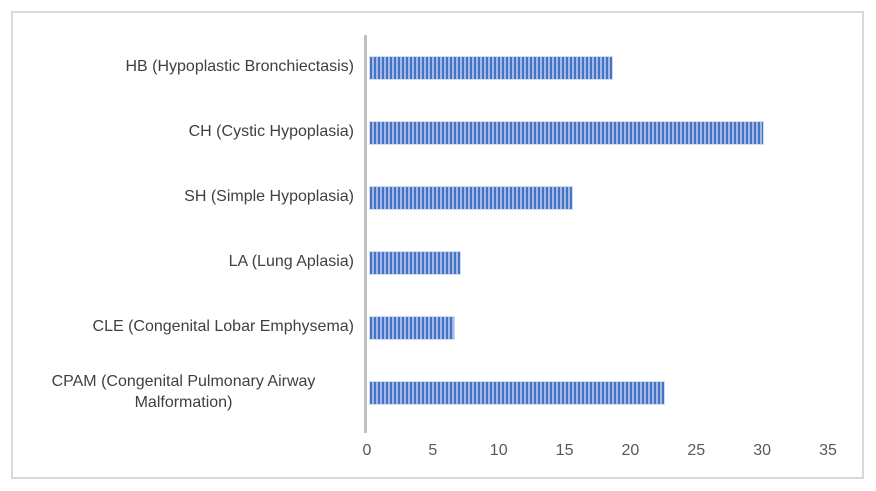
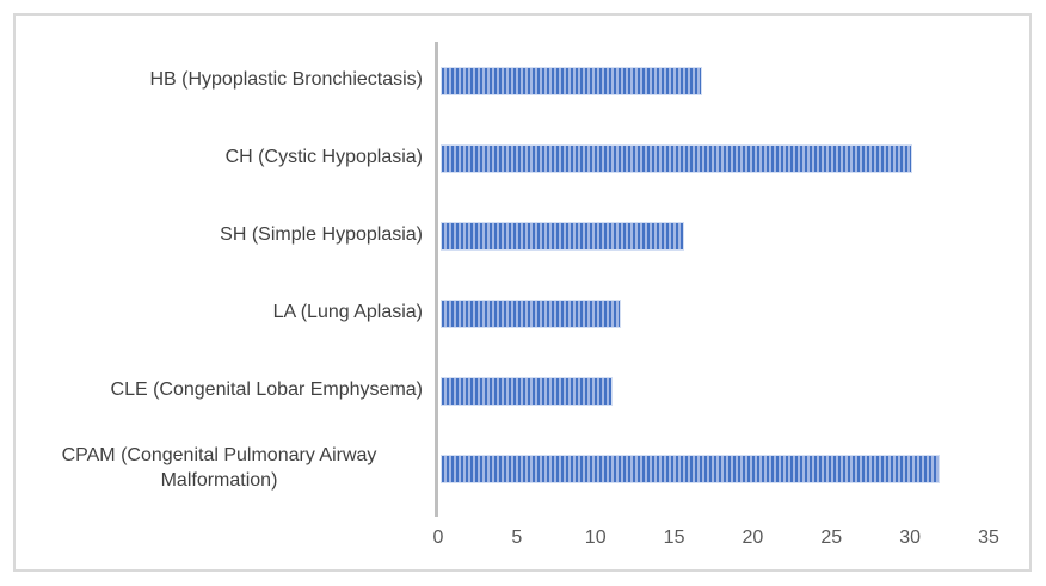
HB (Hypoplastic Bronchiectasis): 18.5 -> 16.6
LA (Lung Aplasia): 7.0 -> 11.5
CLE (Congenital Lobar Emphysema): 6.5 -> 10.9
CPAM (Congenital Pulmonary Airway Malformation): 22.5 -> 31.7
